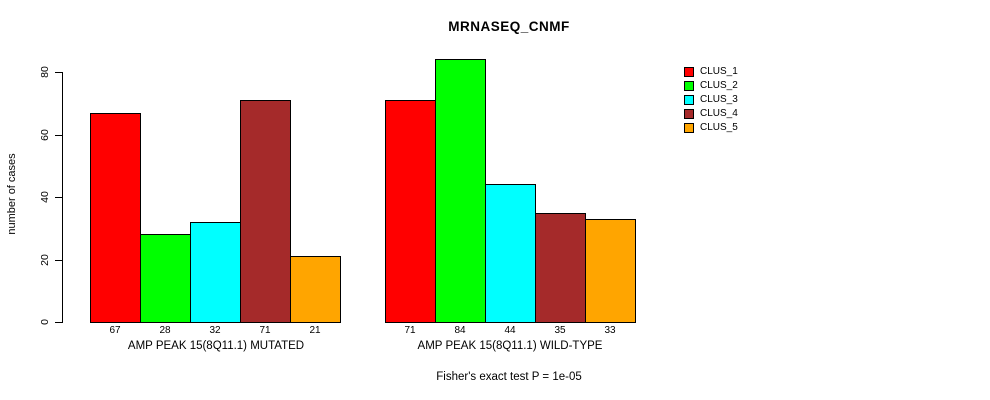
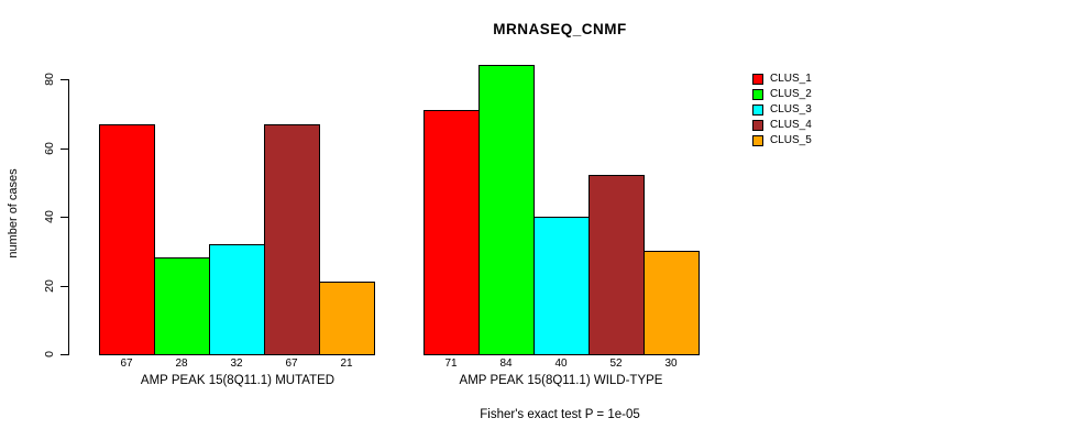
CLUS_4/AMP PEAK 15(8Q11.1) MUTATED: 71 -> 67
CLUS_3/AMP PEAK 15(8Q11.1) WILD-TYPE: 44 -> 40
CLUS_4/AMP PEAK 15(8Q11.1) WILD-TYPE: 35 -> 52
CLUS_5/AMP PEAK 15(8Q11.1) WILD-TYPE: 33 -> 30
